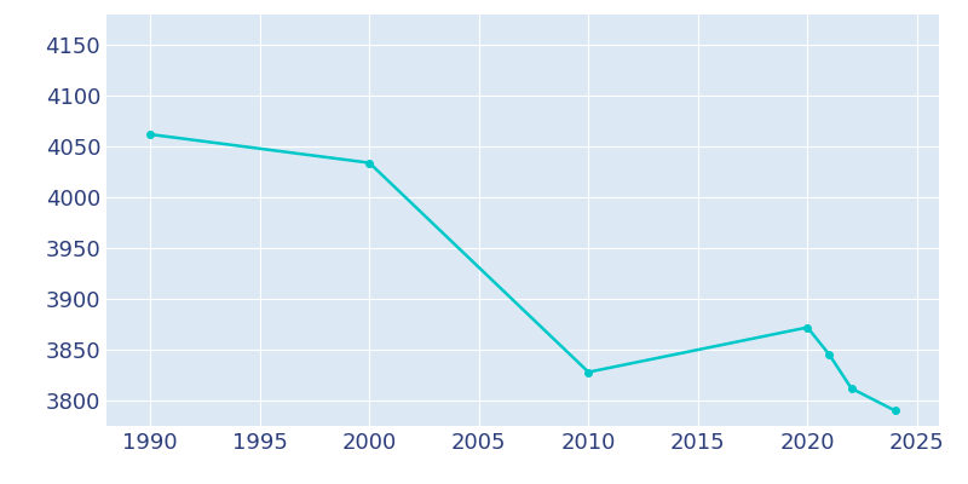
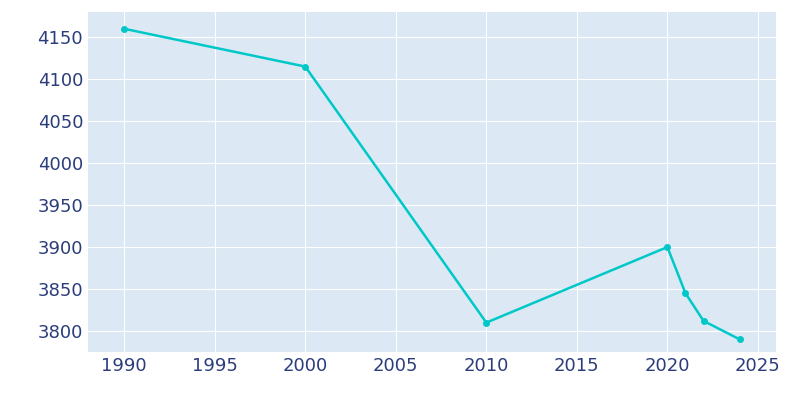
1990: 4062 -> 4160
2000: 4034 -> 4115
2010: 3828 -> 3810
2020: 3872 -> 3900
